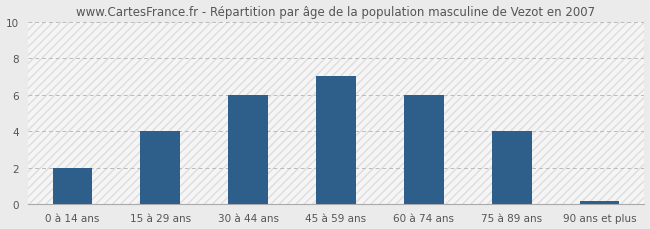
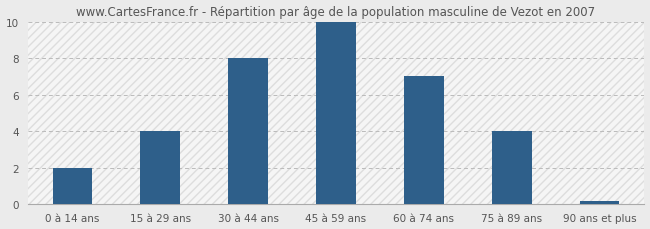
30 à 44 ans: 6.0 -> 8.0
45 à 59 ans: 7.0 -> 10.0
60 à 74 ans: 6.0 -> 7.0
